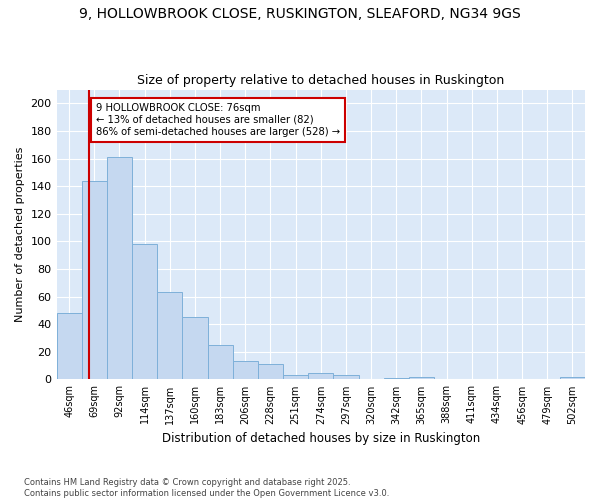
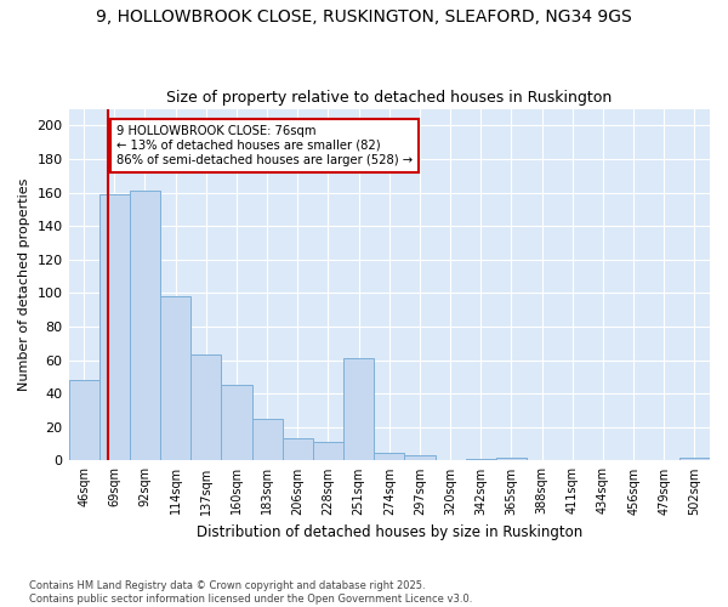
69sqm: 144 -> 159
251sqm: 3 -> 61
